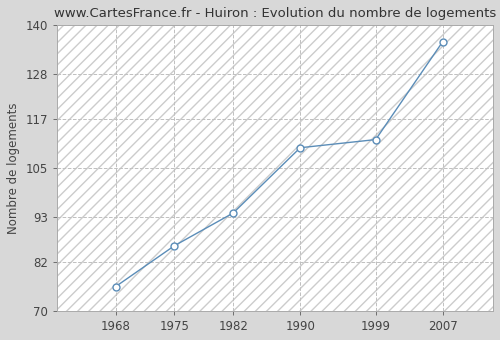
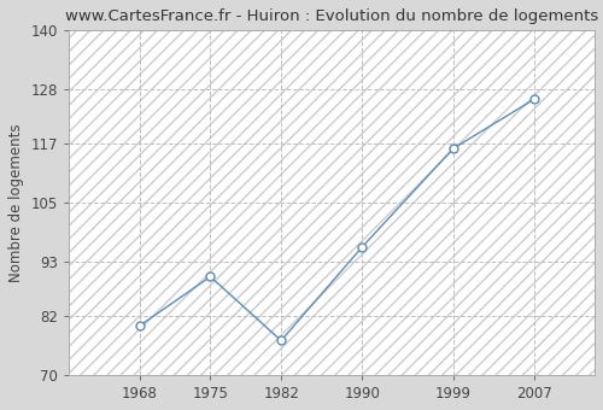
1968: 76 -> 80
1975: 86 -> 90
1982: 94 -> 77
1990: 110 -> 96
1999: 112 -> 116
2007: 136 -> 126
